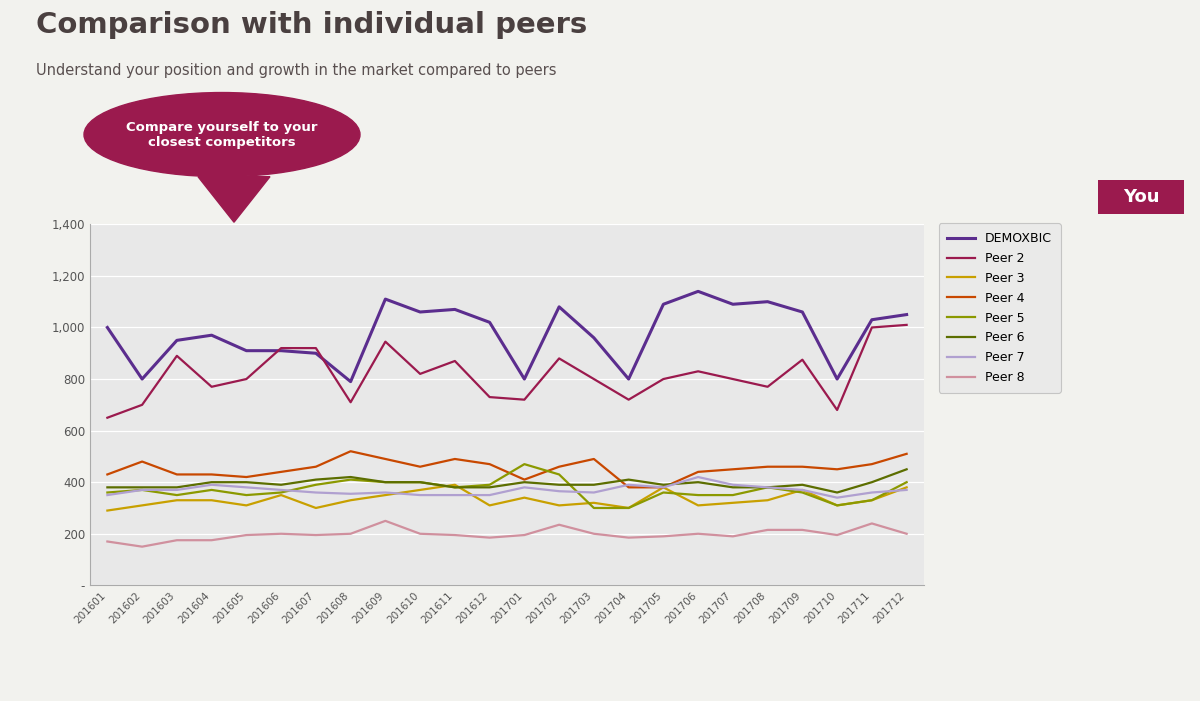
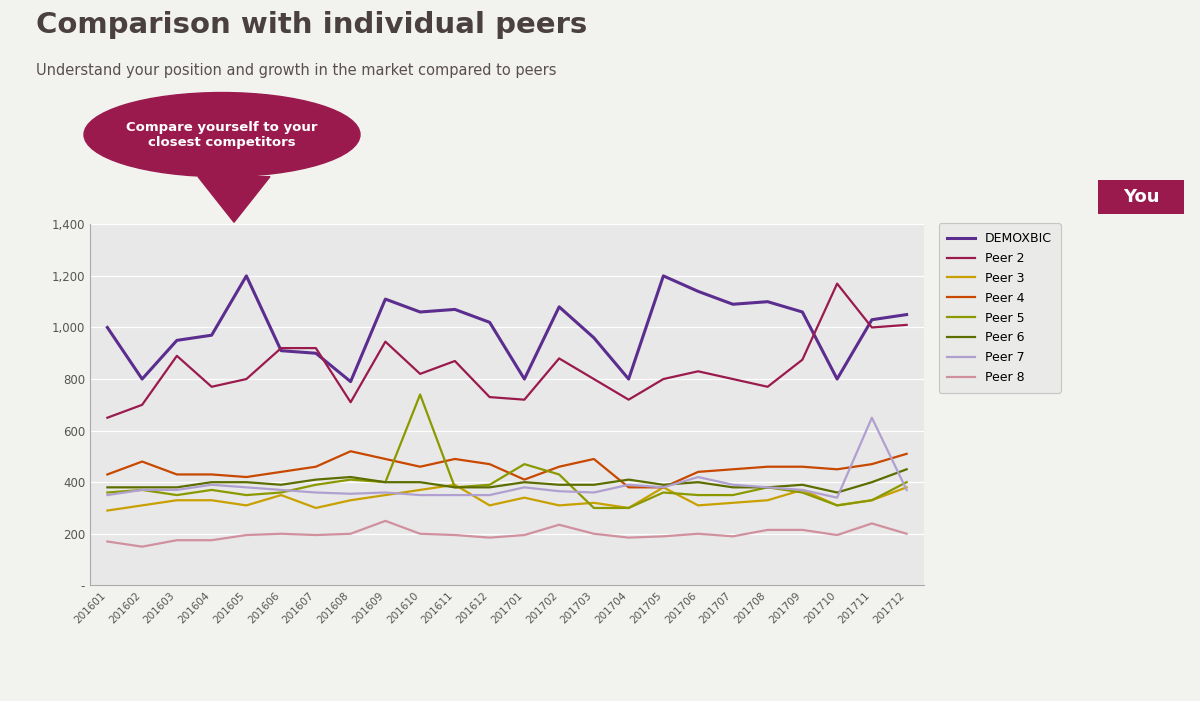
DEMOXBIC/201605: 910 -> 1,200
Peer 5/201610: 400 -> 740
DEMOXBIC/201705: 1,090 -> 1,200
Peer 2/201710: 680 -> 1,170
Peer 7/201711: 360 -> 650
